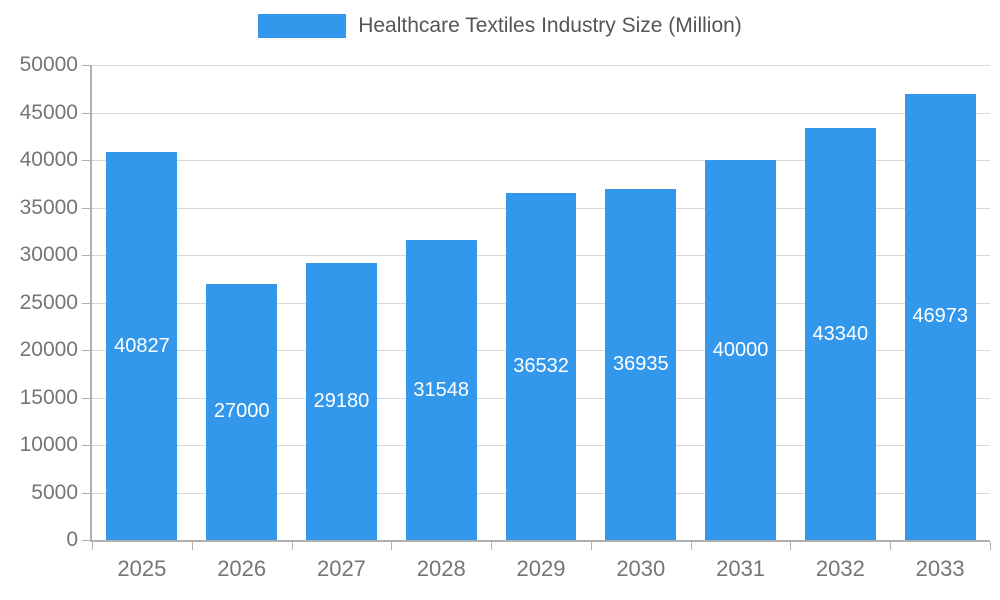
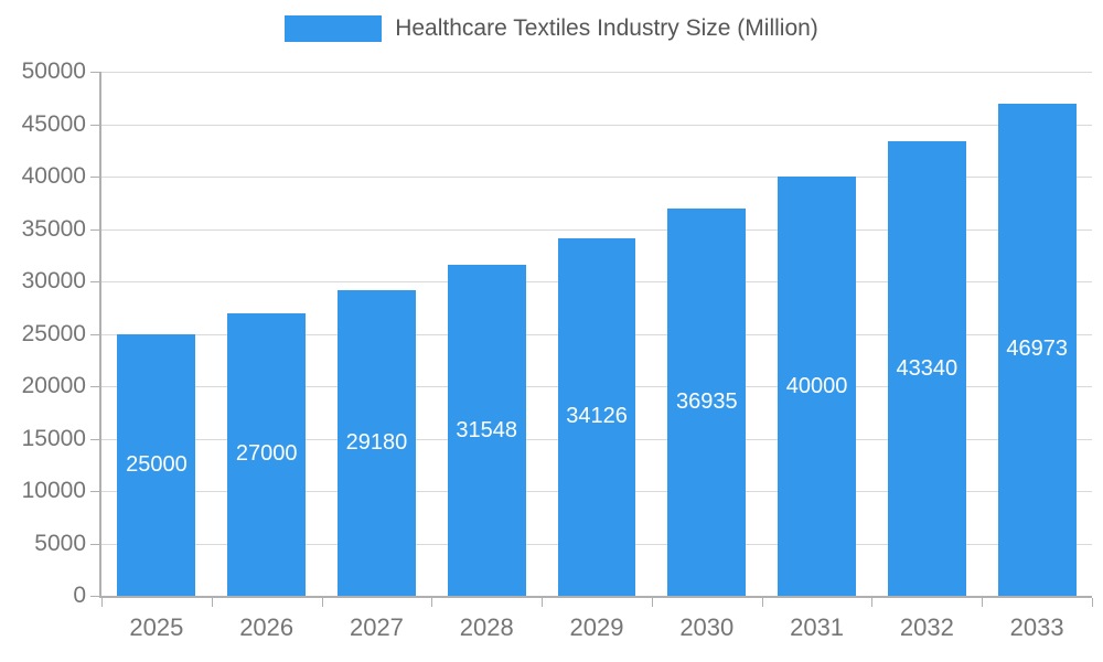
2025: 40827 -> 25000
2029: 36532 -> 34126
